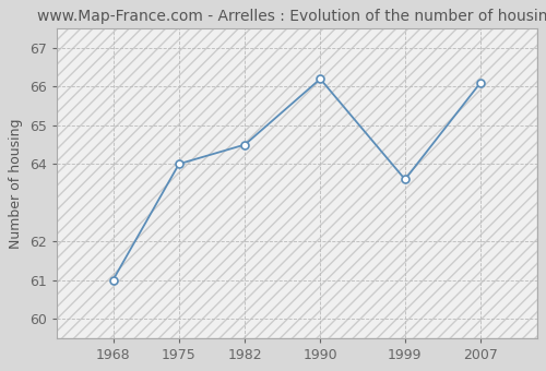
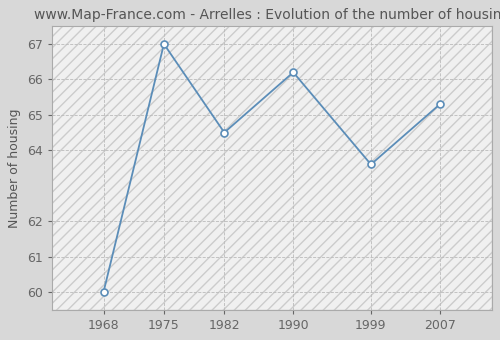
1968: 61.0 -> 60.0
1975: 64.0 -> 67.0
2007: 66.1 -> 65.3
